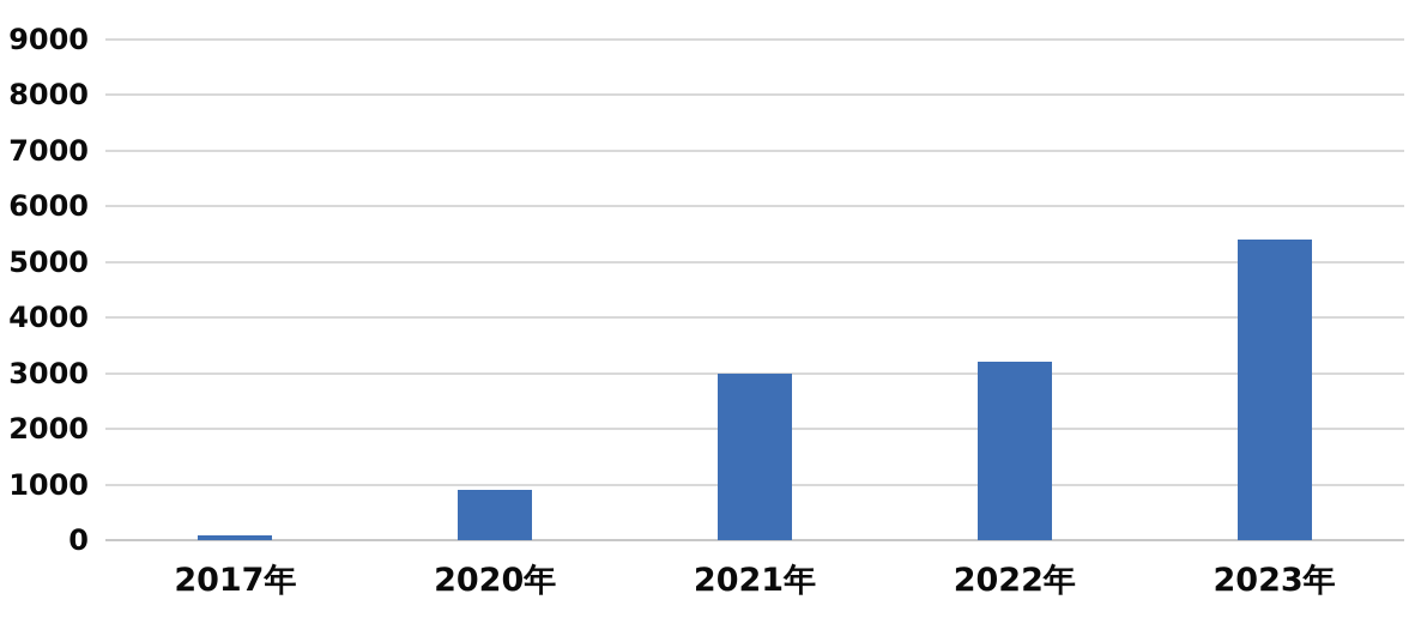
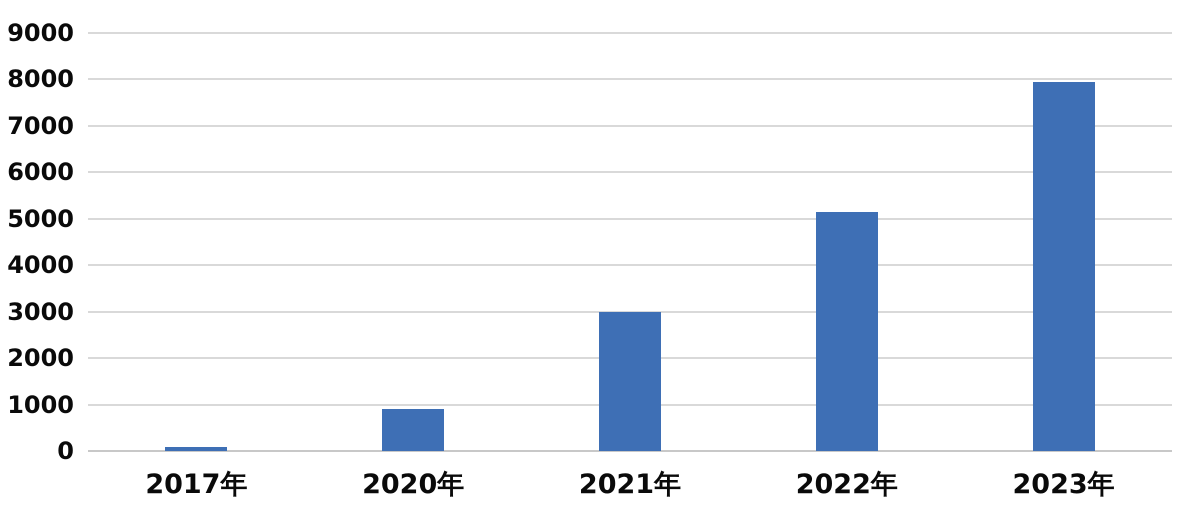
2022年: 3200 -> 5200
2023年: 5400 -> 8000
